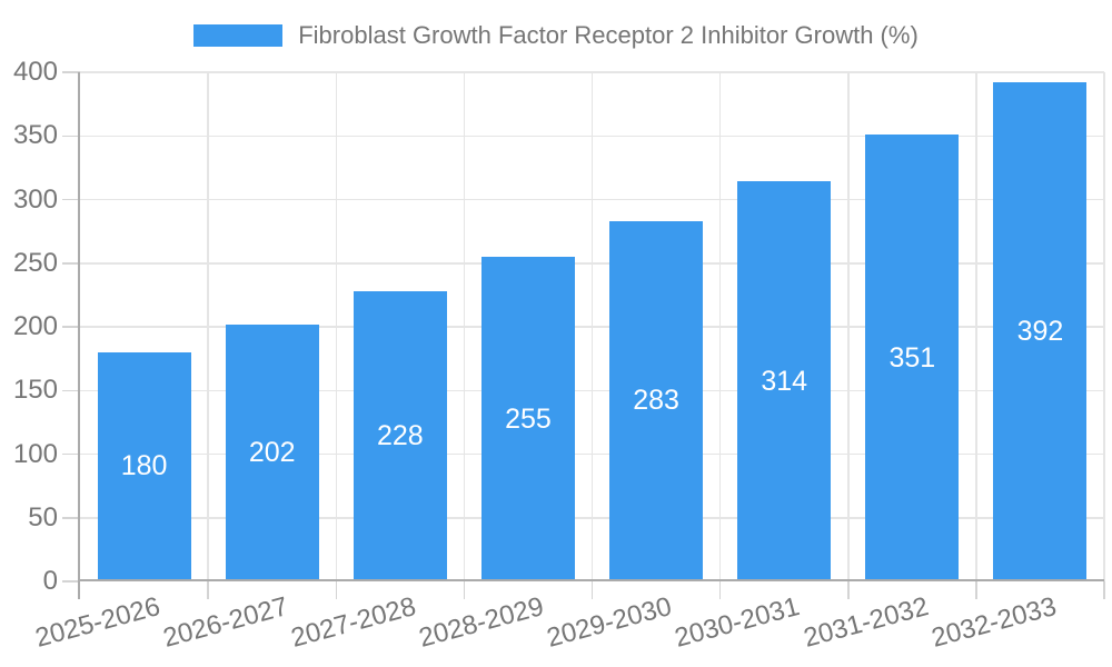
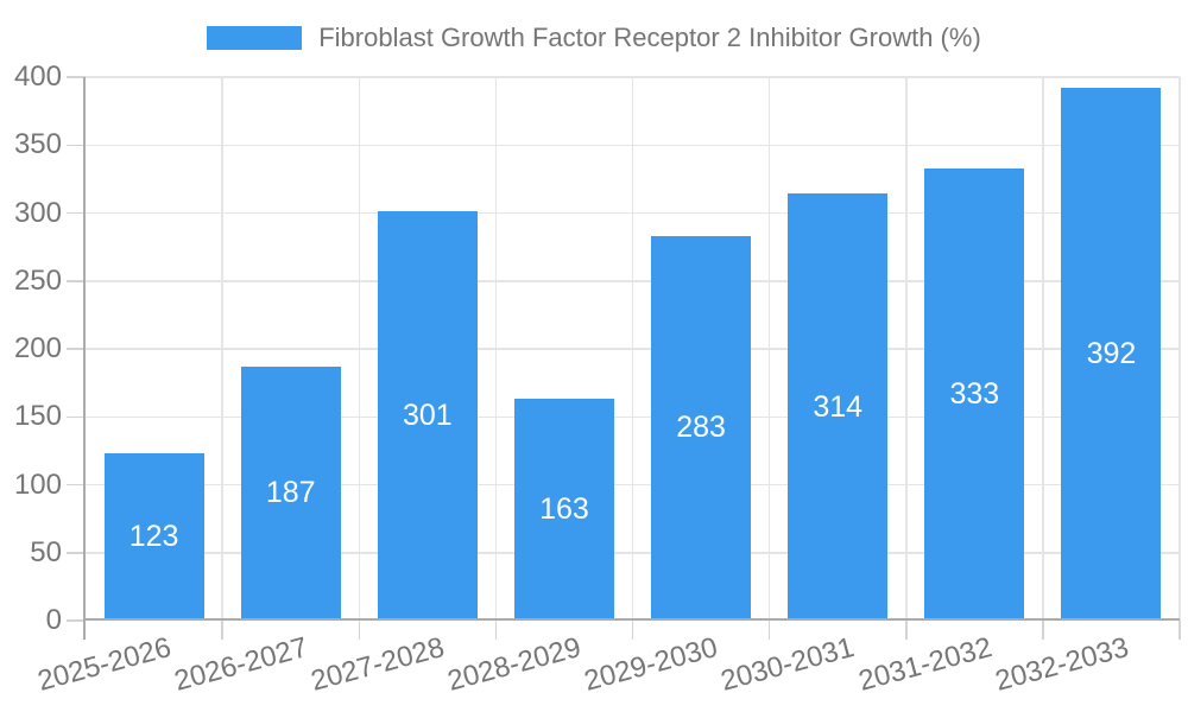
2025-2026: 180 -> 123
2026-2027: 202 -> 187
2027-2028: 228 -> 301
2028-2029: 255 -> 163
2031-2032: 351 -> 333
